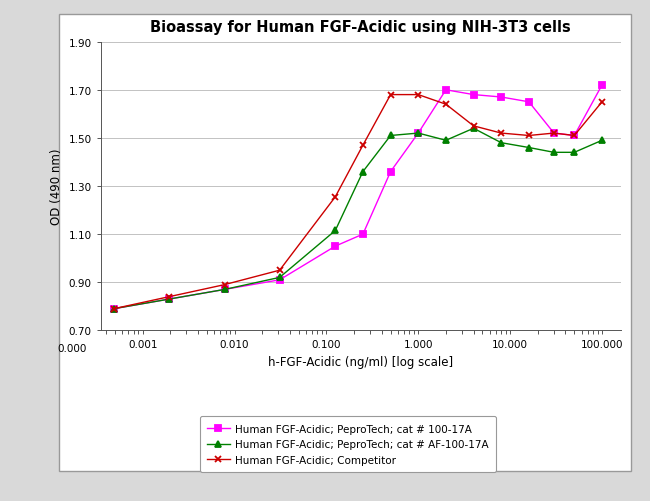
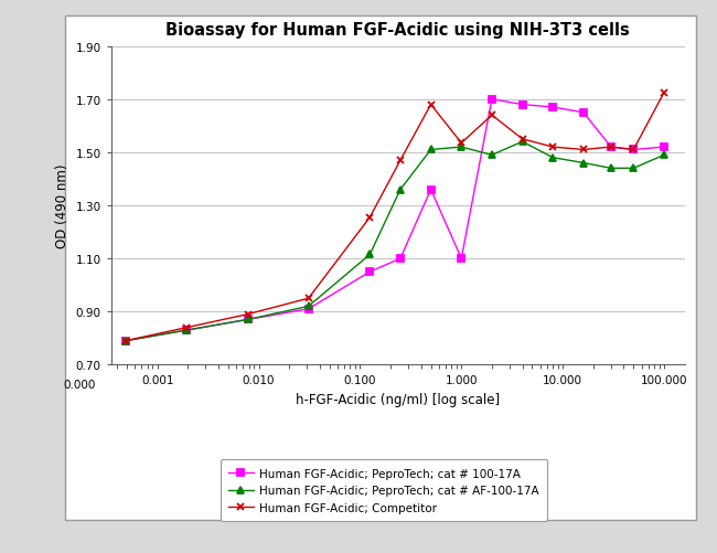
Human FGF-Acidic; PeproTech; cat # 100-17A/1.000: 1.52 -> 1.10
Human FGF-Acidic; Competitor/1.000: 1.680 -> 1.535
Human FGF-Acidic; PeproTech; cat # 100-17A/100.000: 1.72 -> 1.52
Human FGF-Acidic; Competitor/100.000: 1.650 -> 1.725
